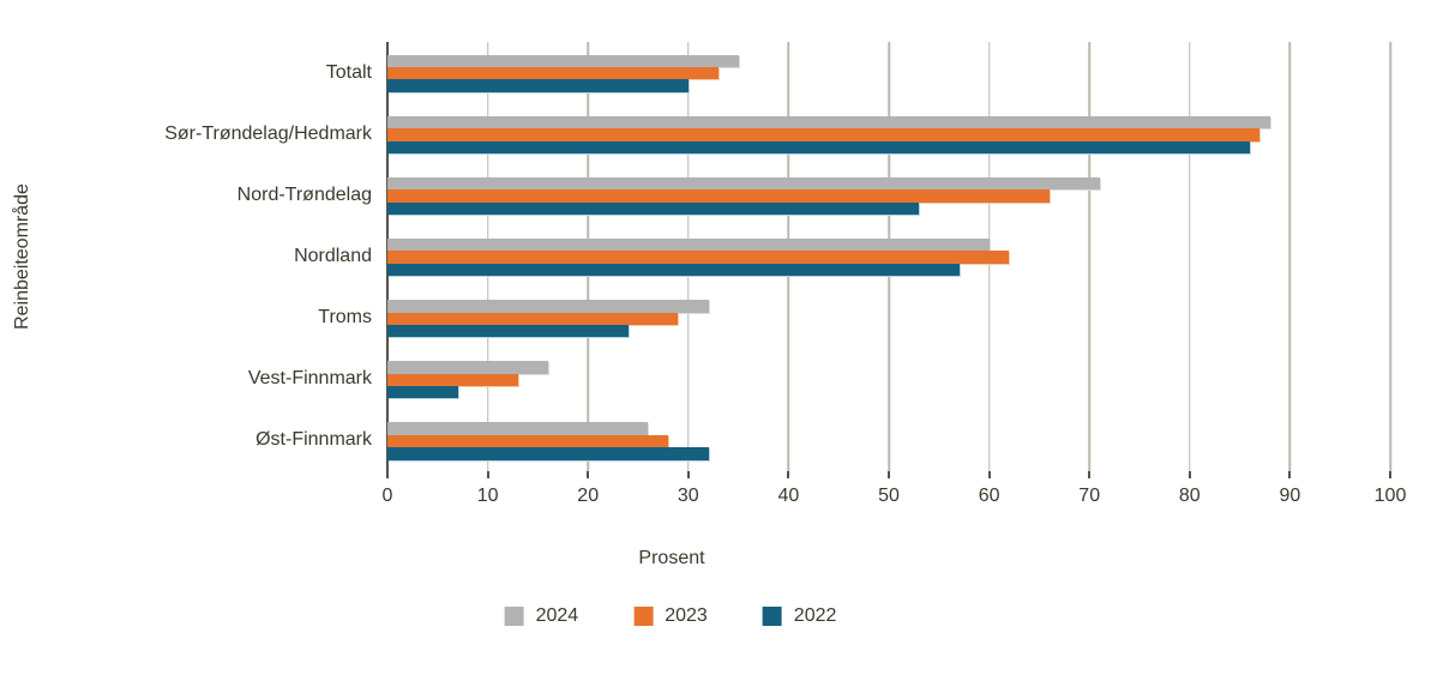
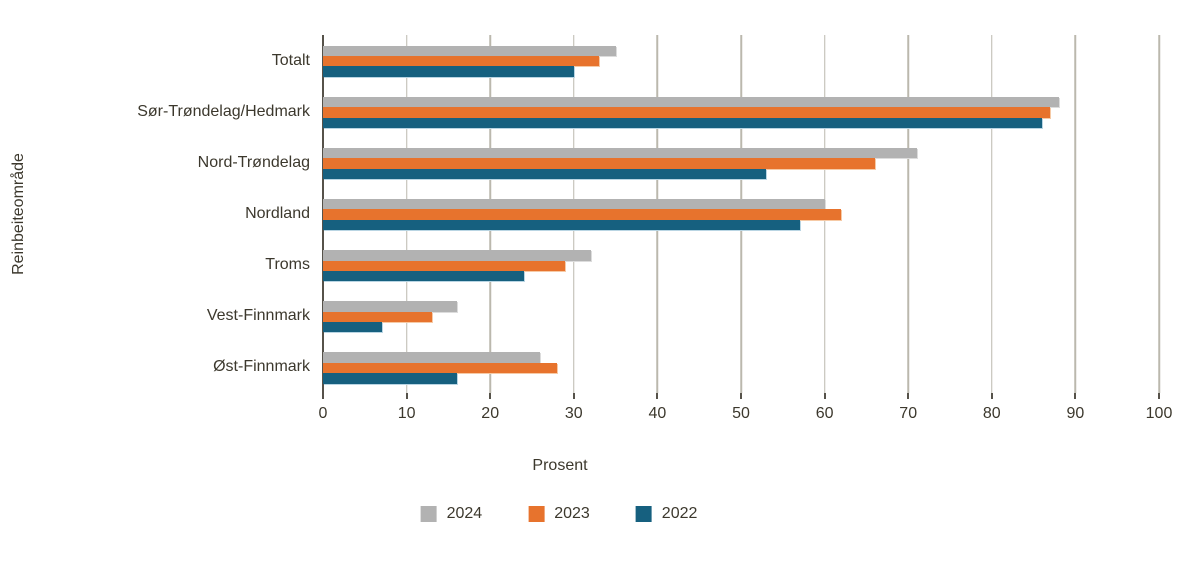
2022/Øst-Finnmark: 32 -> 16
